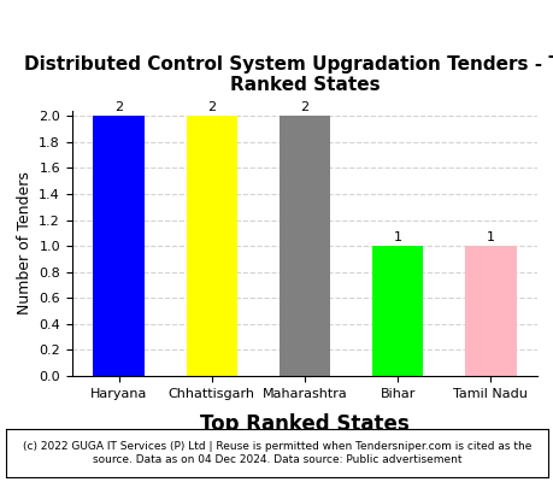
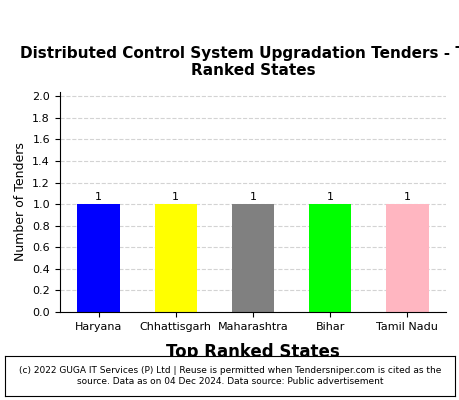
Haryana: 2 -> 1
Chhattisgarh: 2 -> 1
Maharashtra: 2 -> 1
